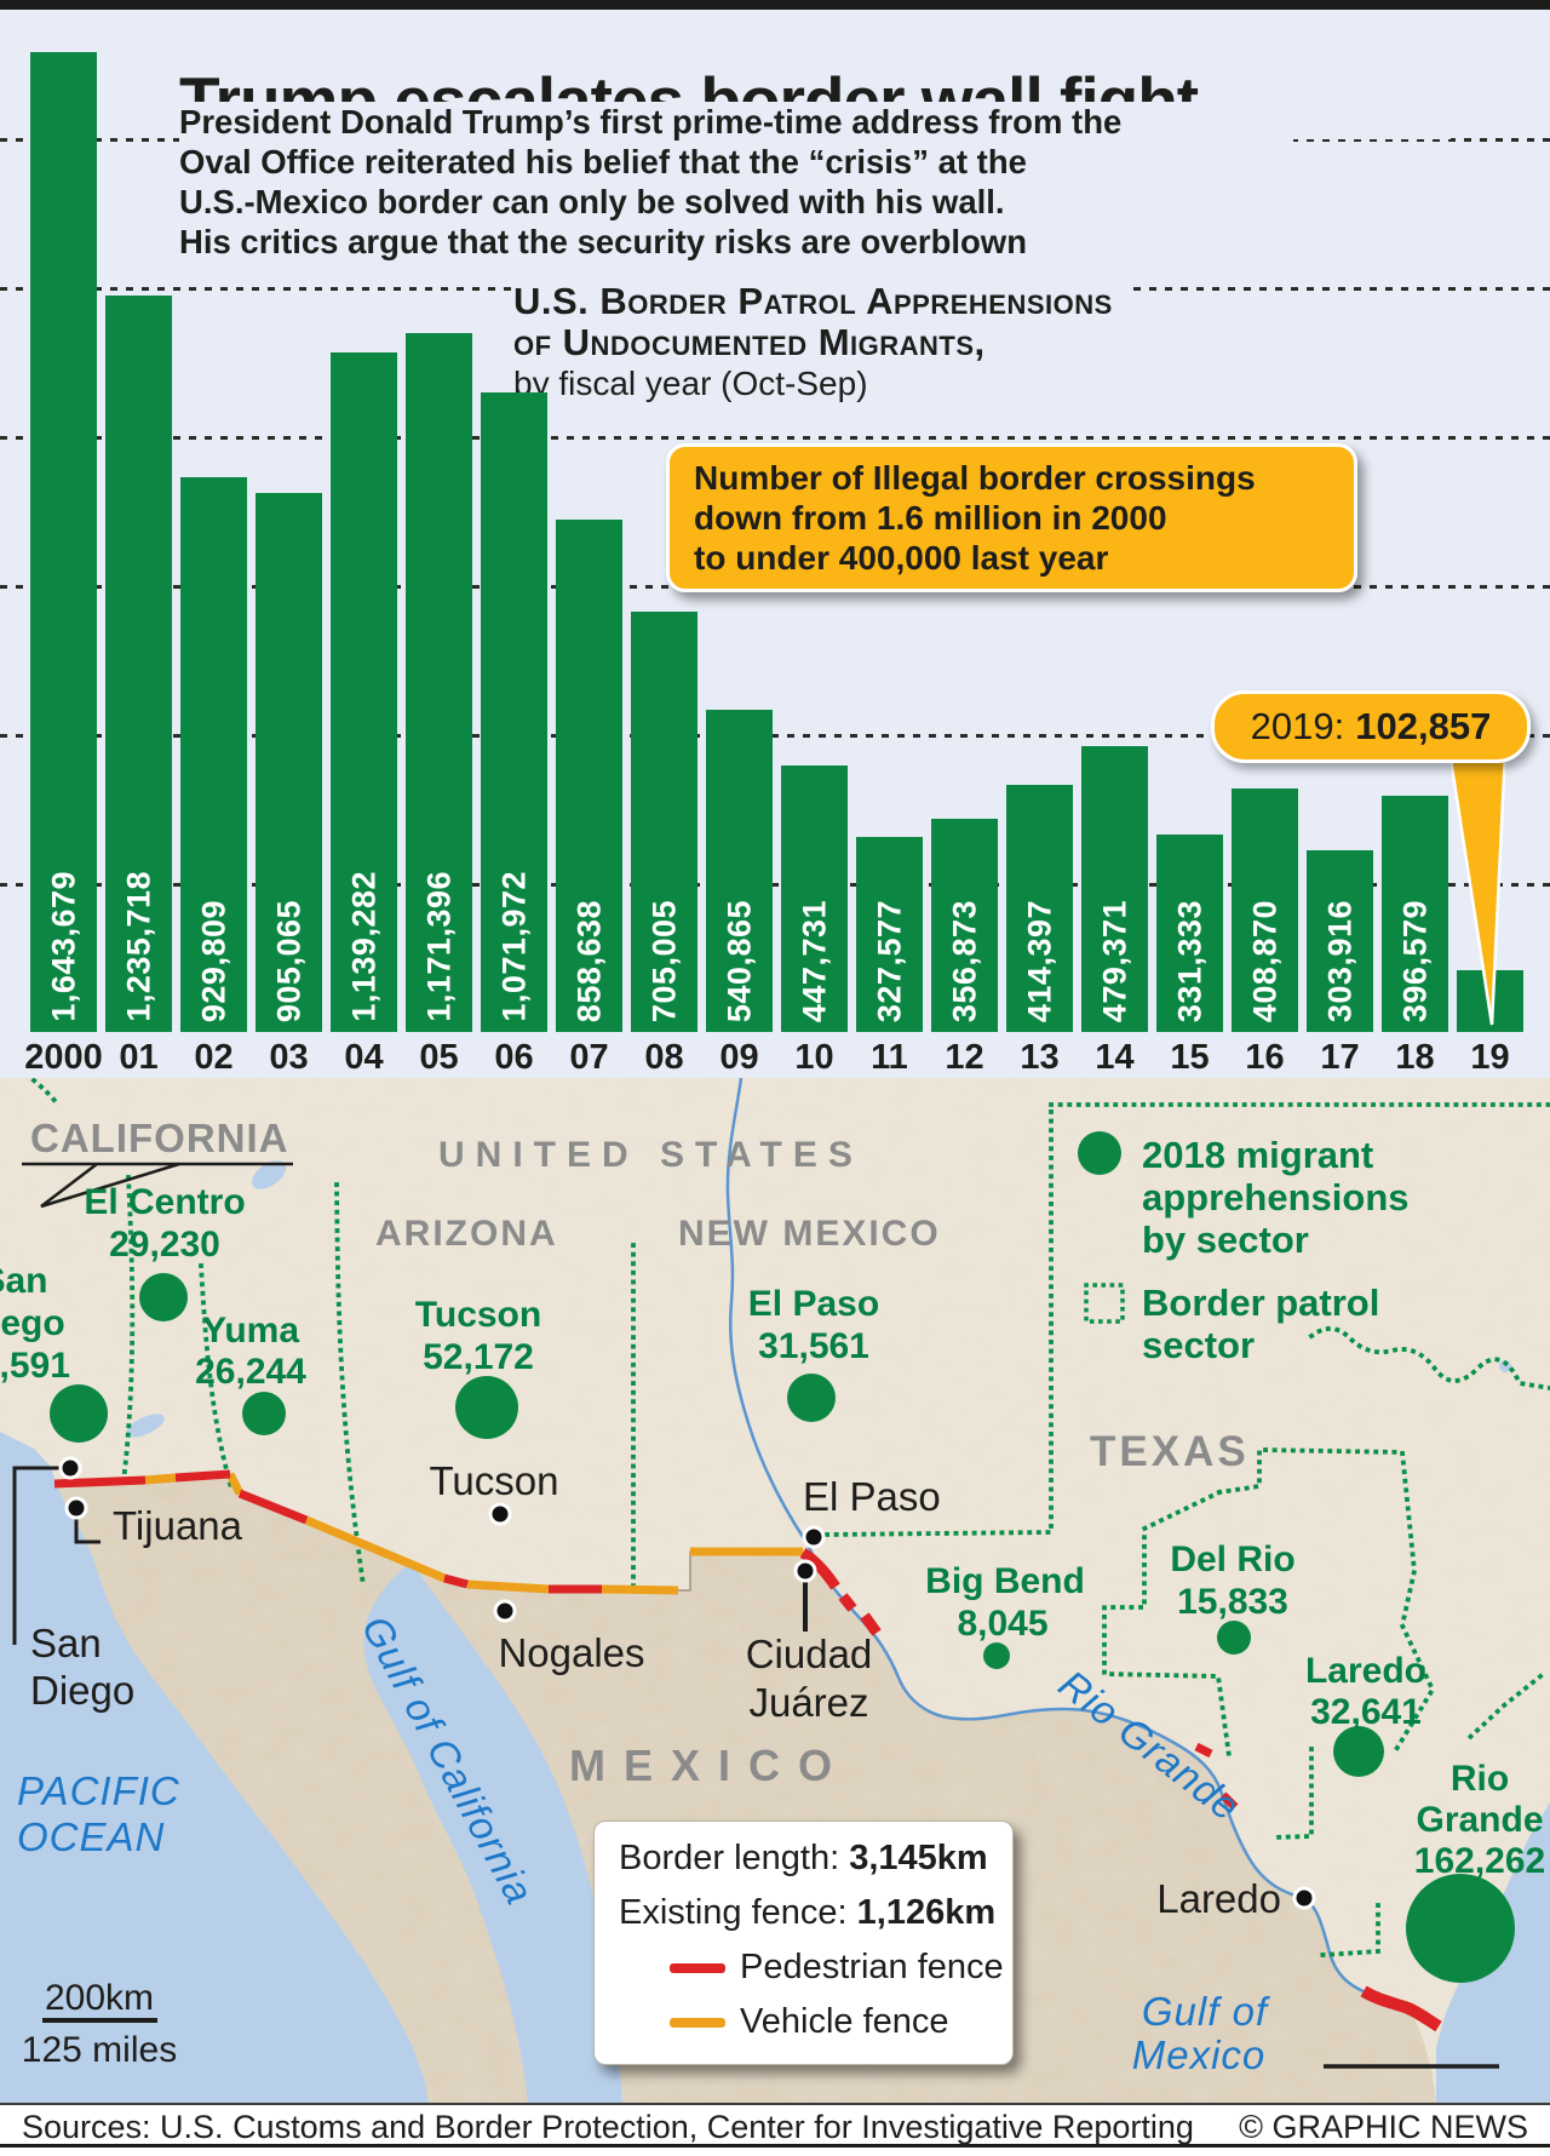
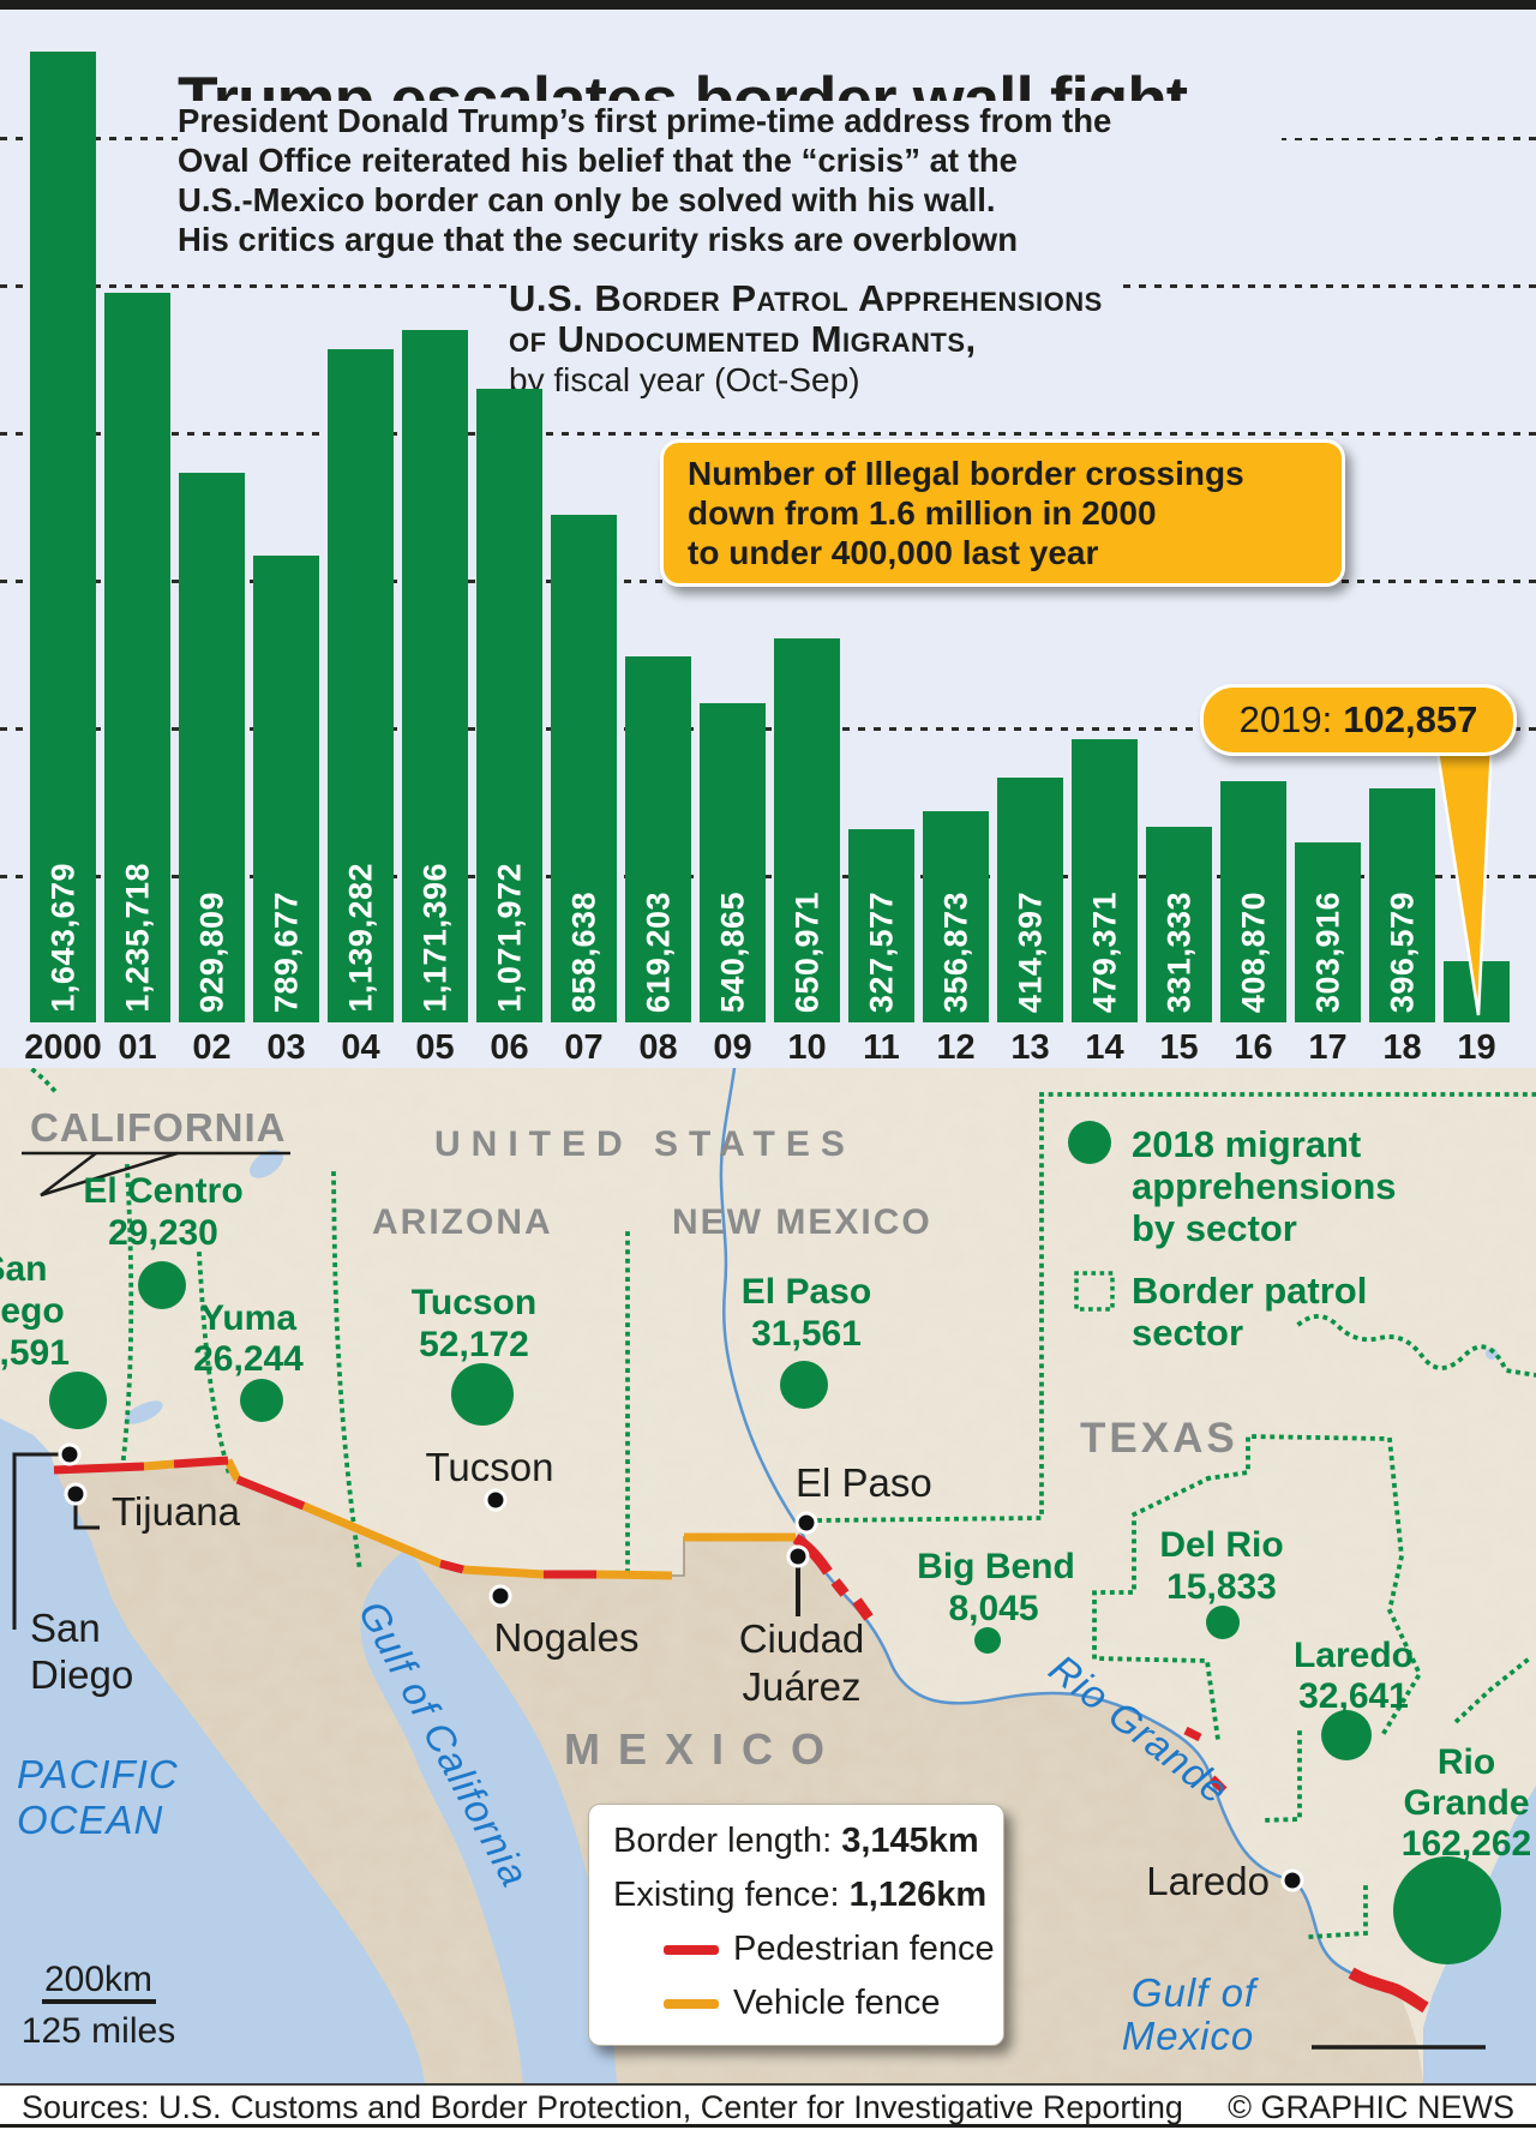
03: 905,065 -> 789,677
08: 705,005 -> 619,203
10: 447,731 -> 650,971
